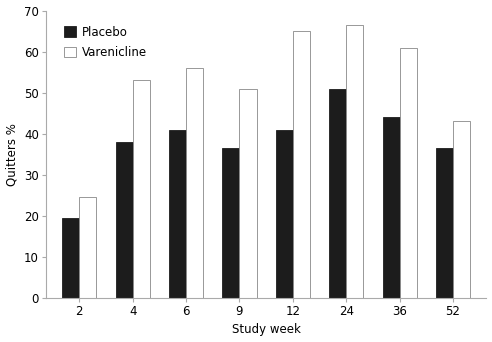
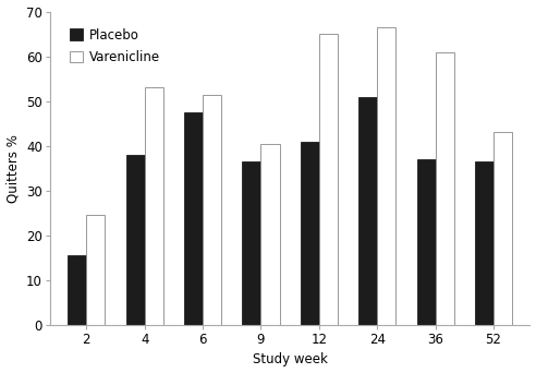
Placebo/2: 19.5 -> 15.5
Placebo/6: 41.0 -> 47.5
Varenicline/6: 56.0 -> 51.5
Varenicline/9: 51.0 -> 40.5
Placebo/36: 44.0 -> 37.0
